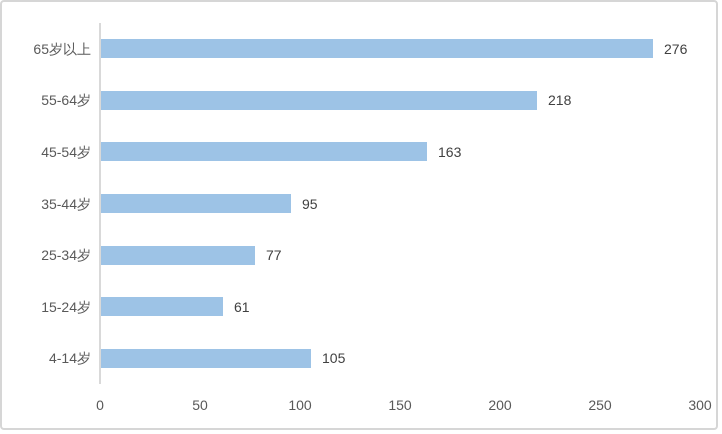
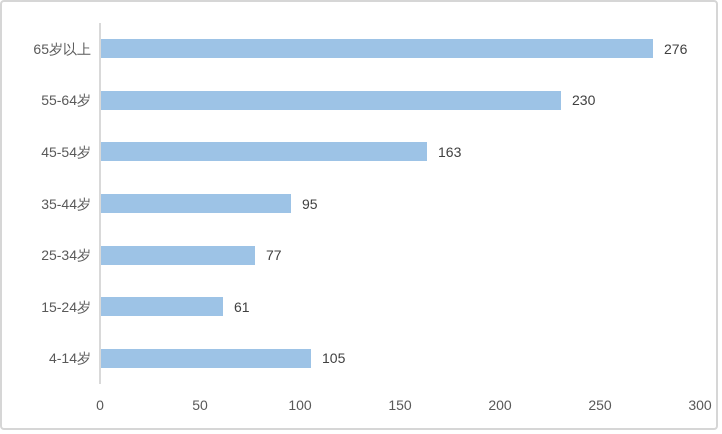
55-64岁: 218 -> 230
